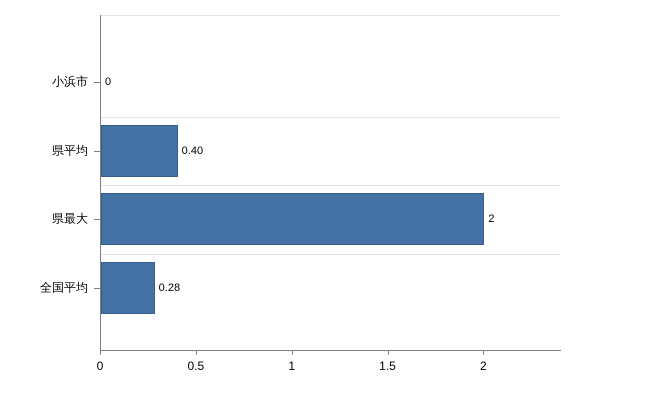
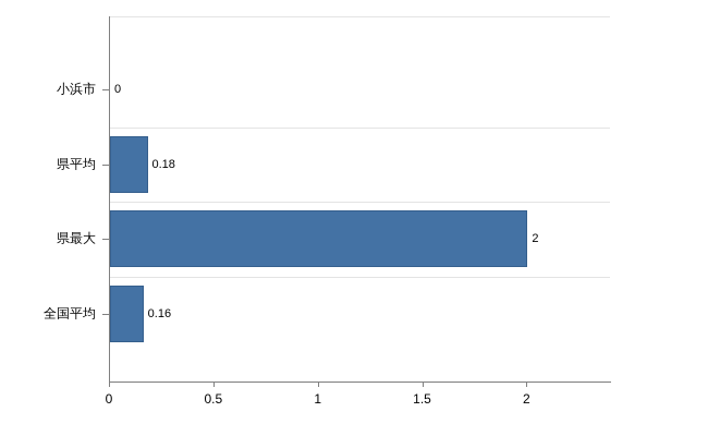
県平均: 0.40 -> 0.18
全国平均: 0.28 -> 0.16
